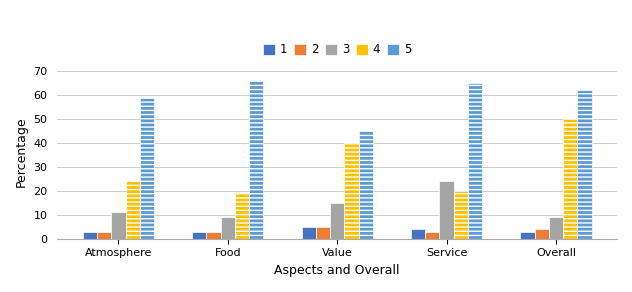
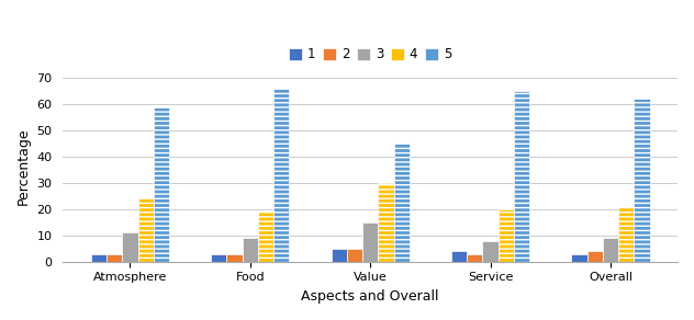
4/Value: 40 -> 30
3/Service: 24 -> 8
4/Overall: 50 -> 21
